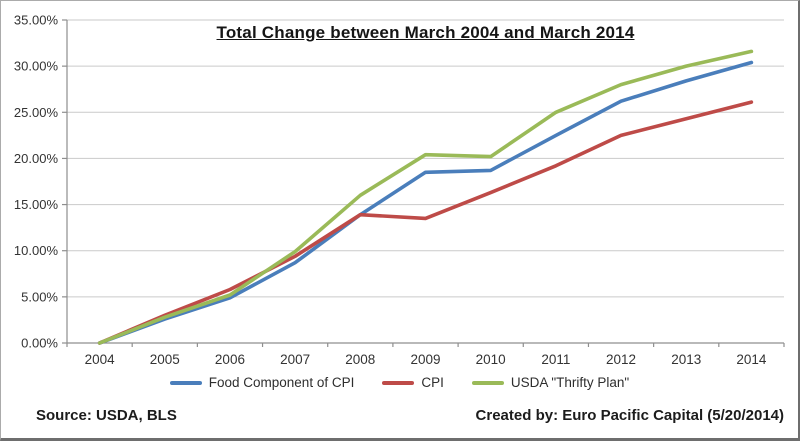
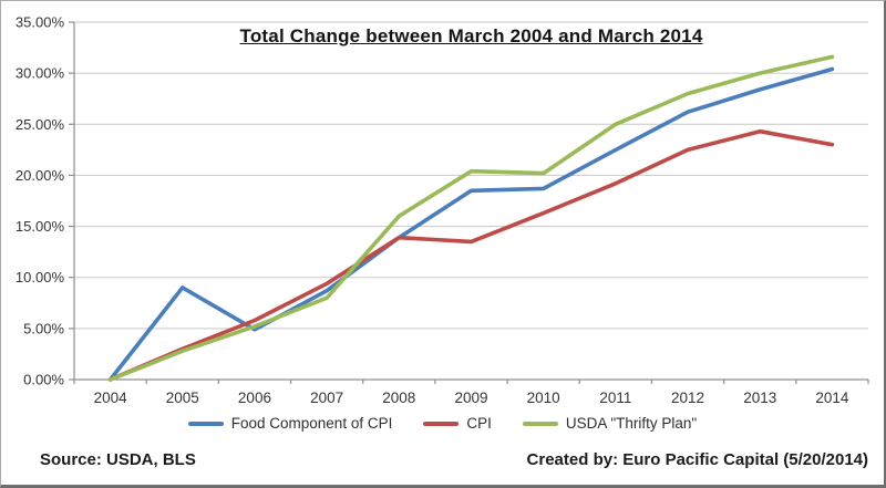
Food Component of CPI/2005: 3% -> 9%
USDA "Thrifty Plan"/2007: 10% -> 8%
CPI/2014: 26% -> 23%
